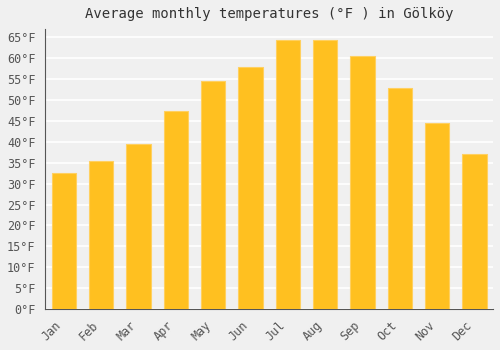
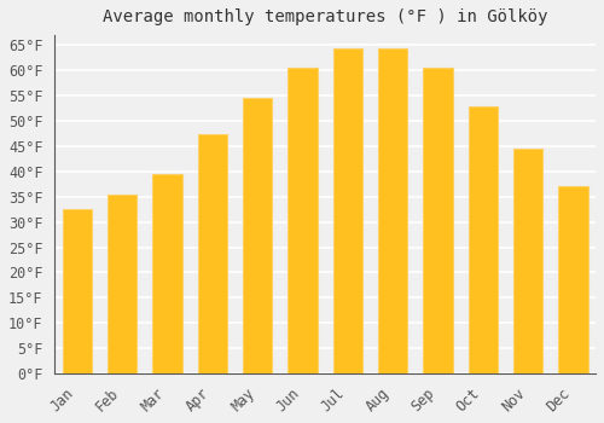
Jun: 58.0°F -> 60.5°F
